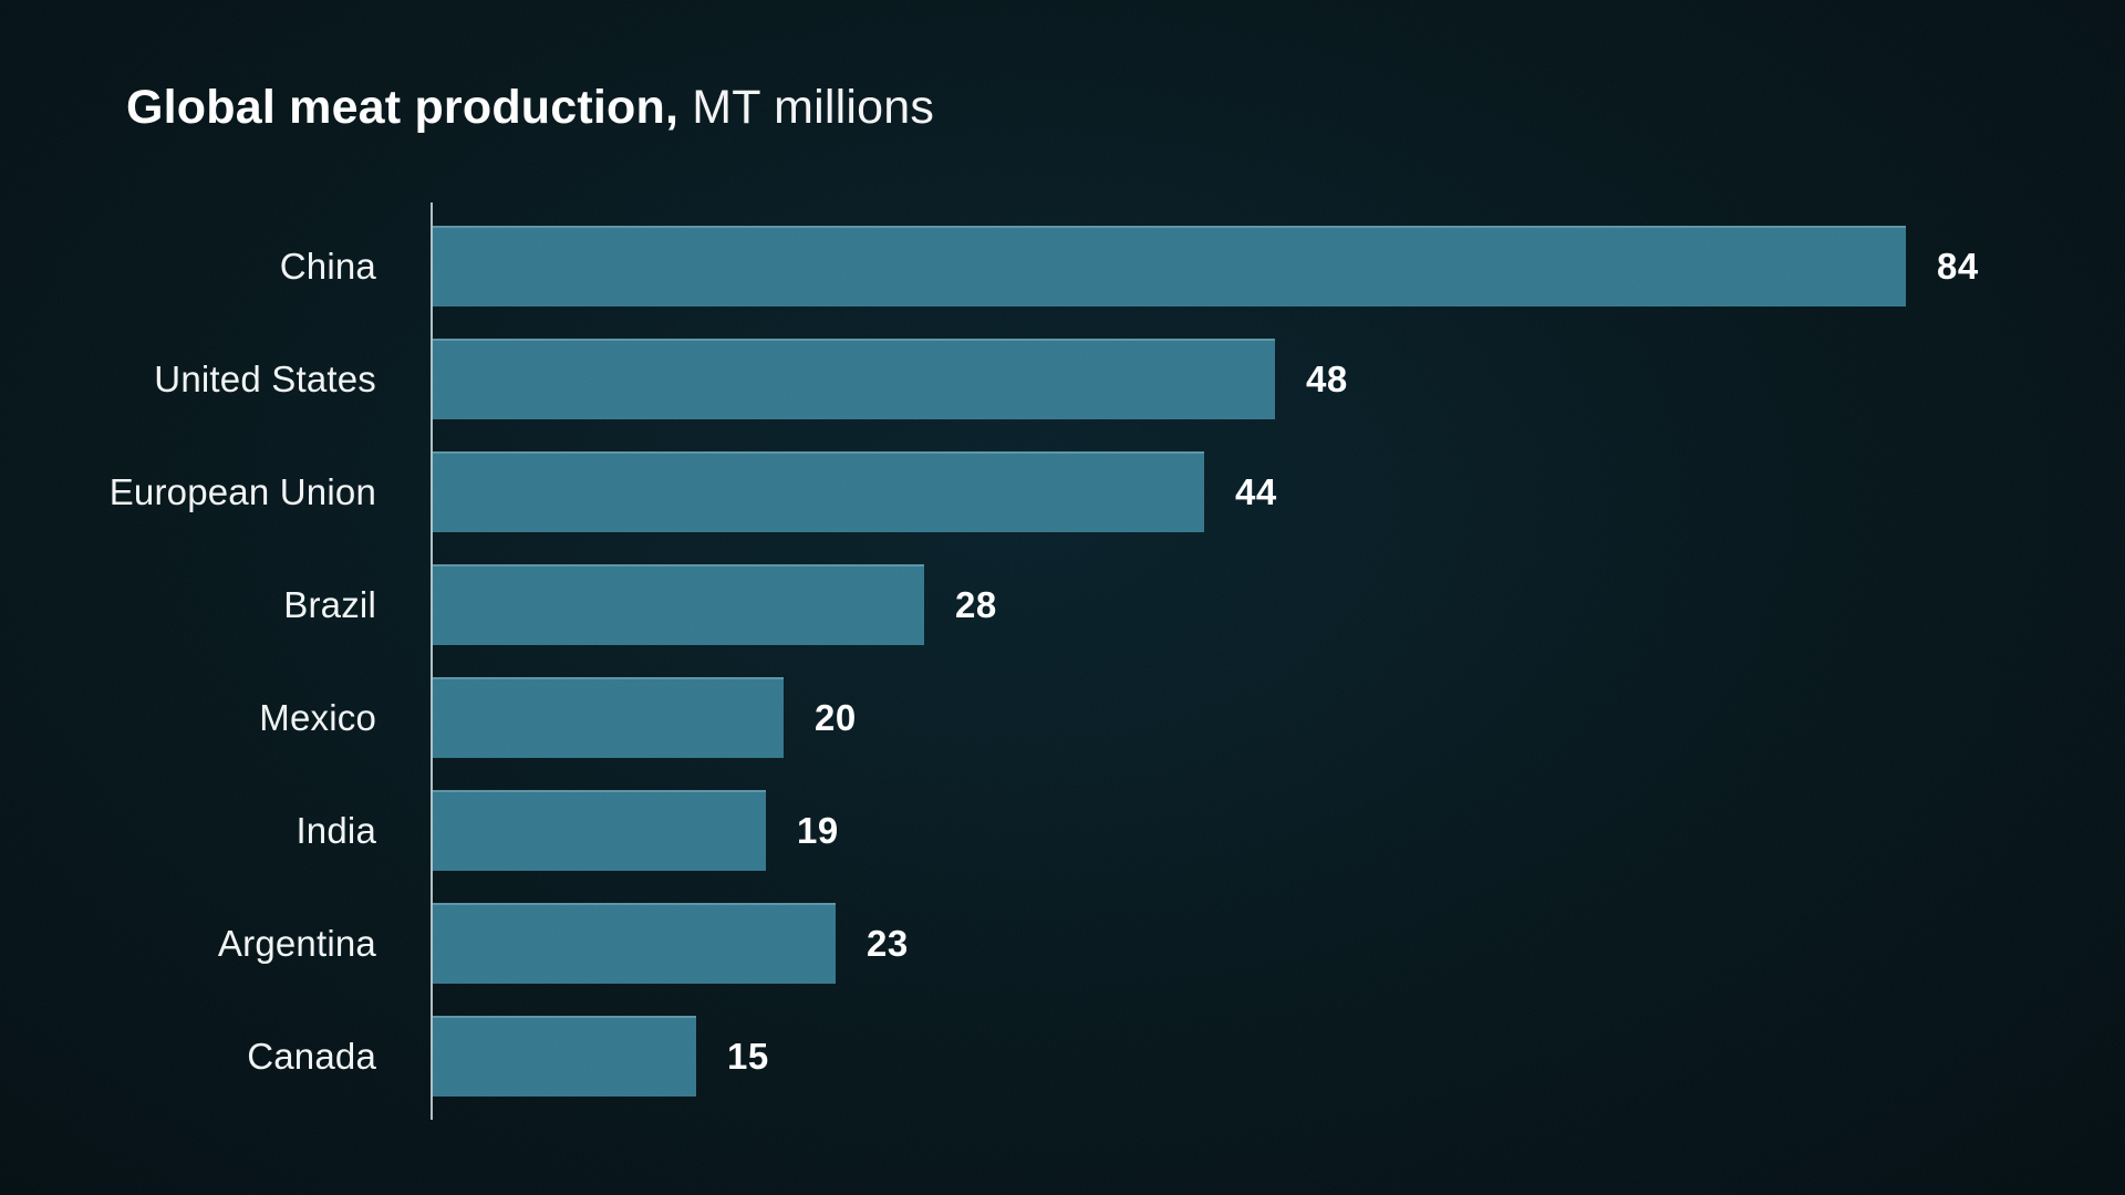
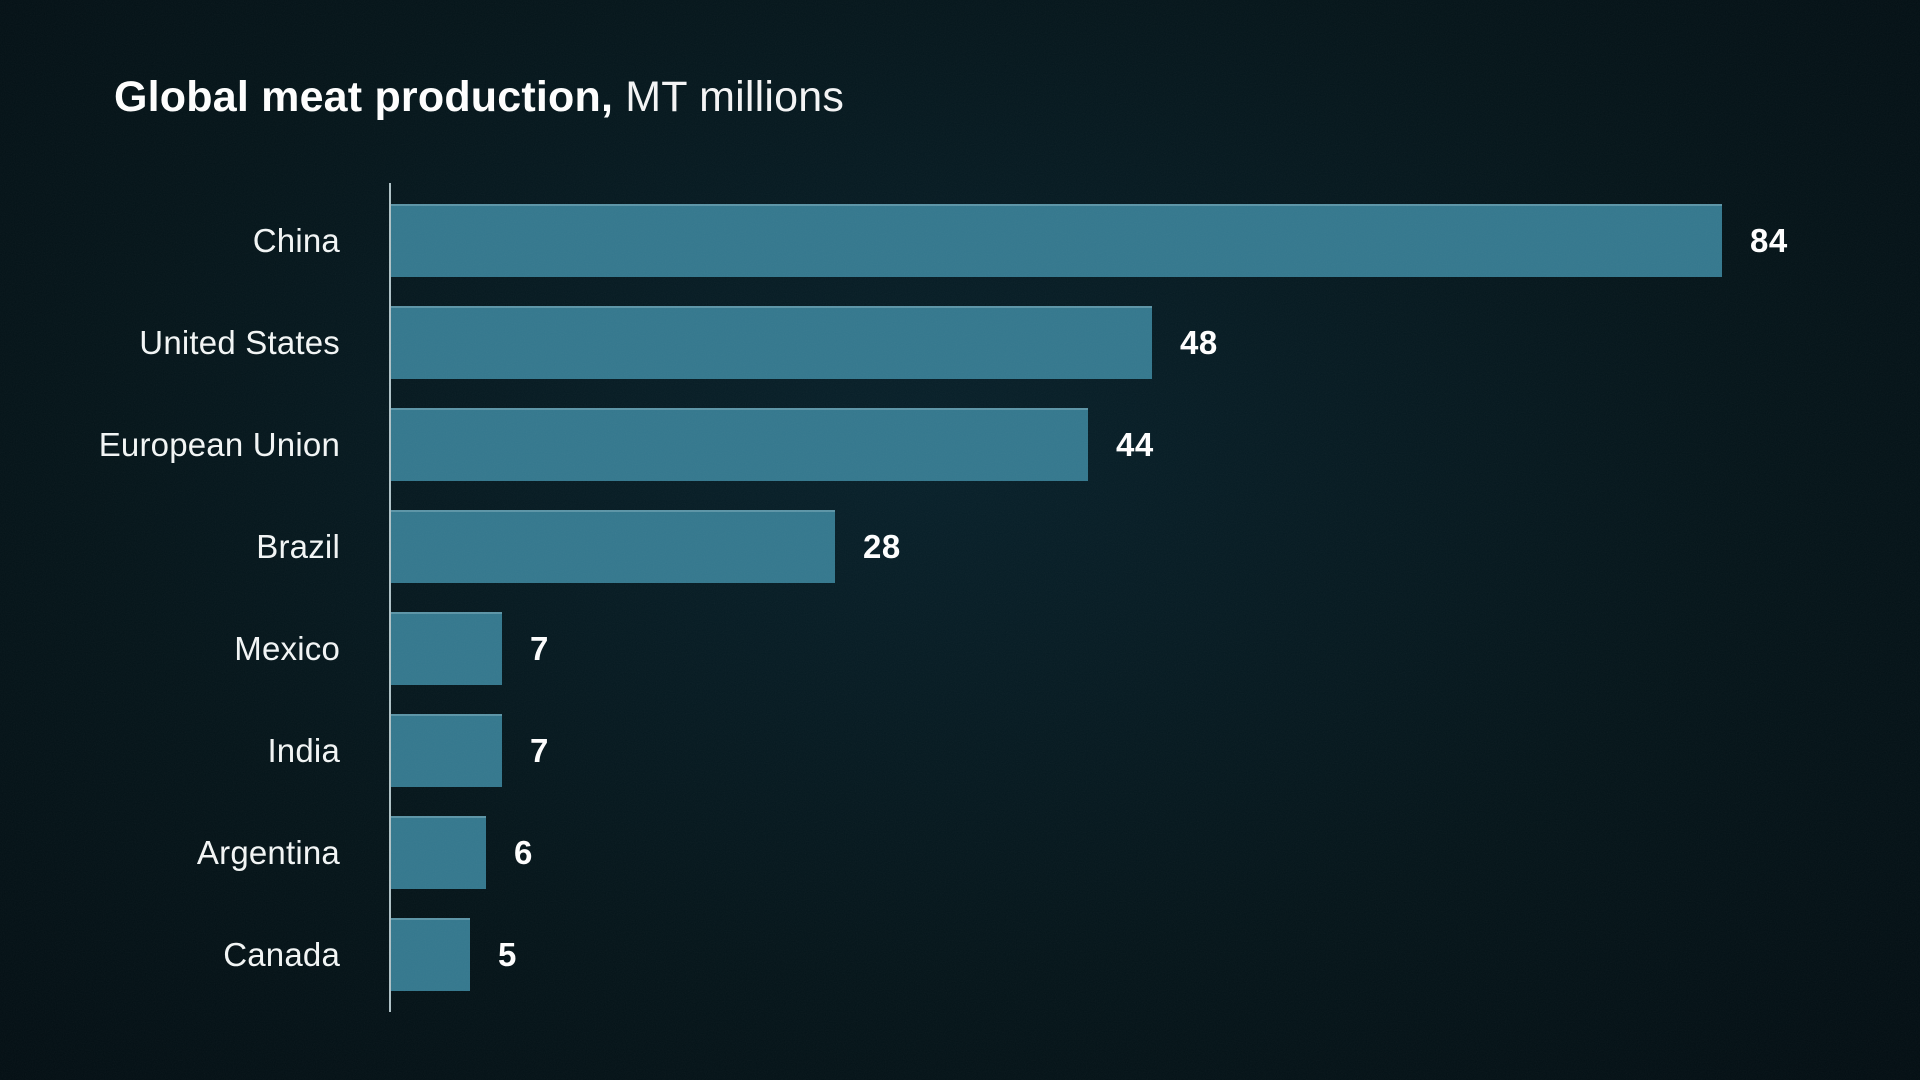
Mexico: 20 -> 7
India: 19 -> 7
Argentina: 23 -> 6
Canada: 15 -> 5
